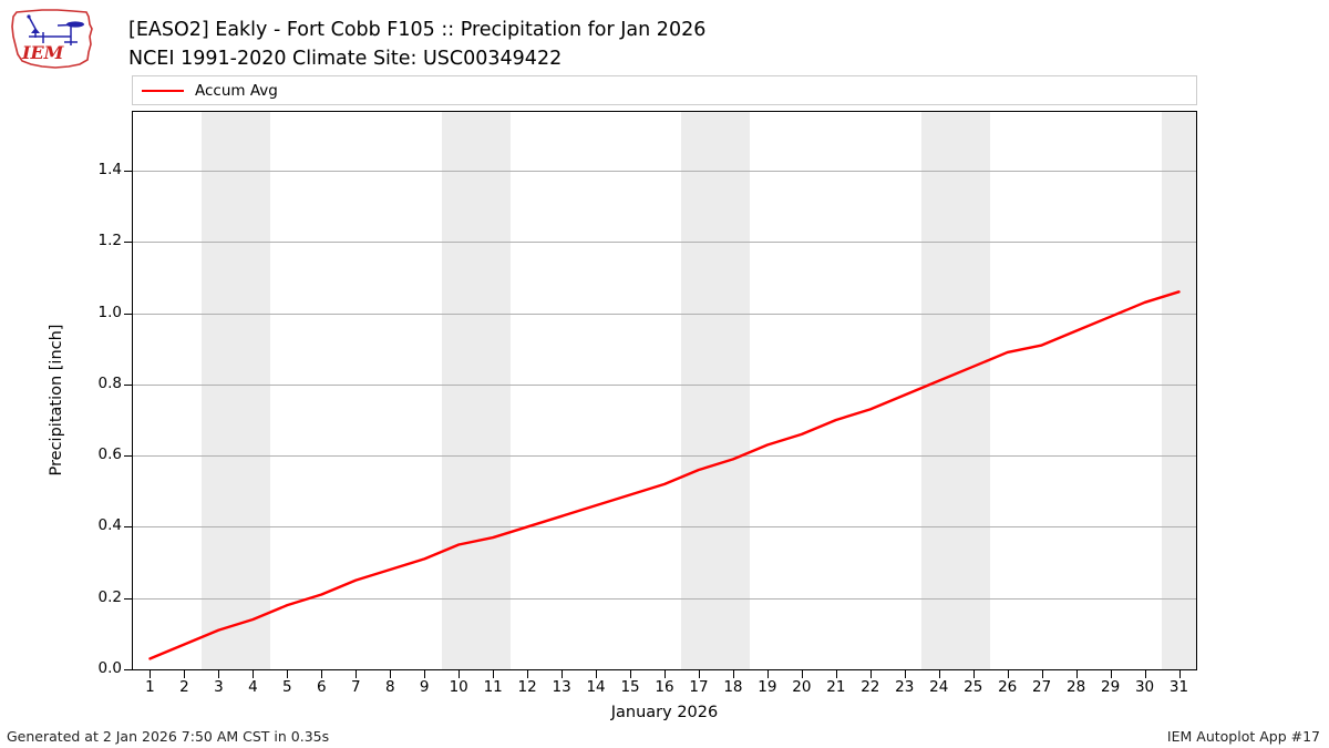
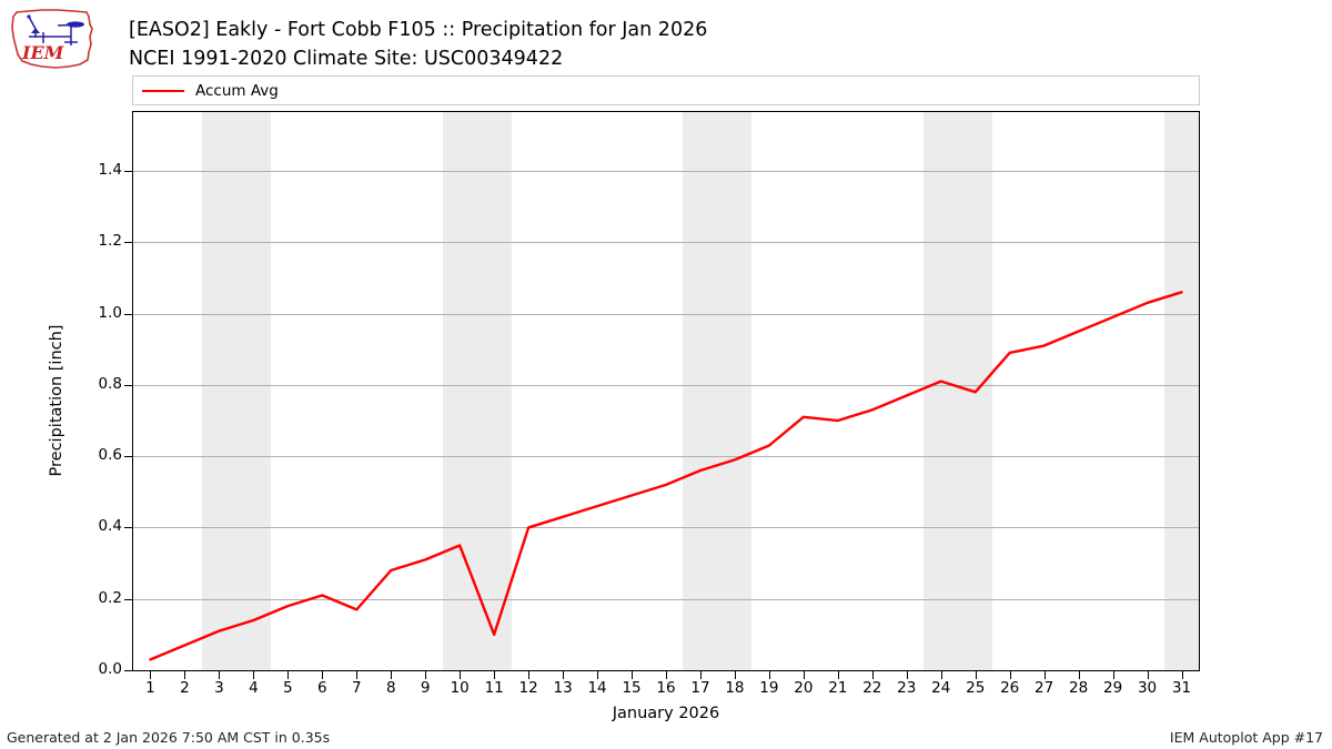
7: 0.25 -> 0.17
11: 0.37 -> 0.10
20: 0.66 -> 0.71
25: 0.85 -> 0.78
